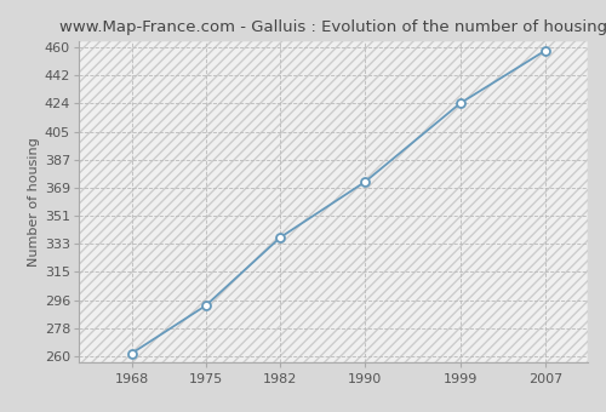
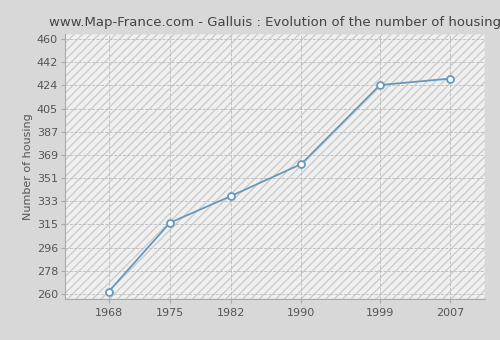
1975: 293 -> 316
1990: 373 -> 362
2007: 458 -> 429
